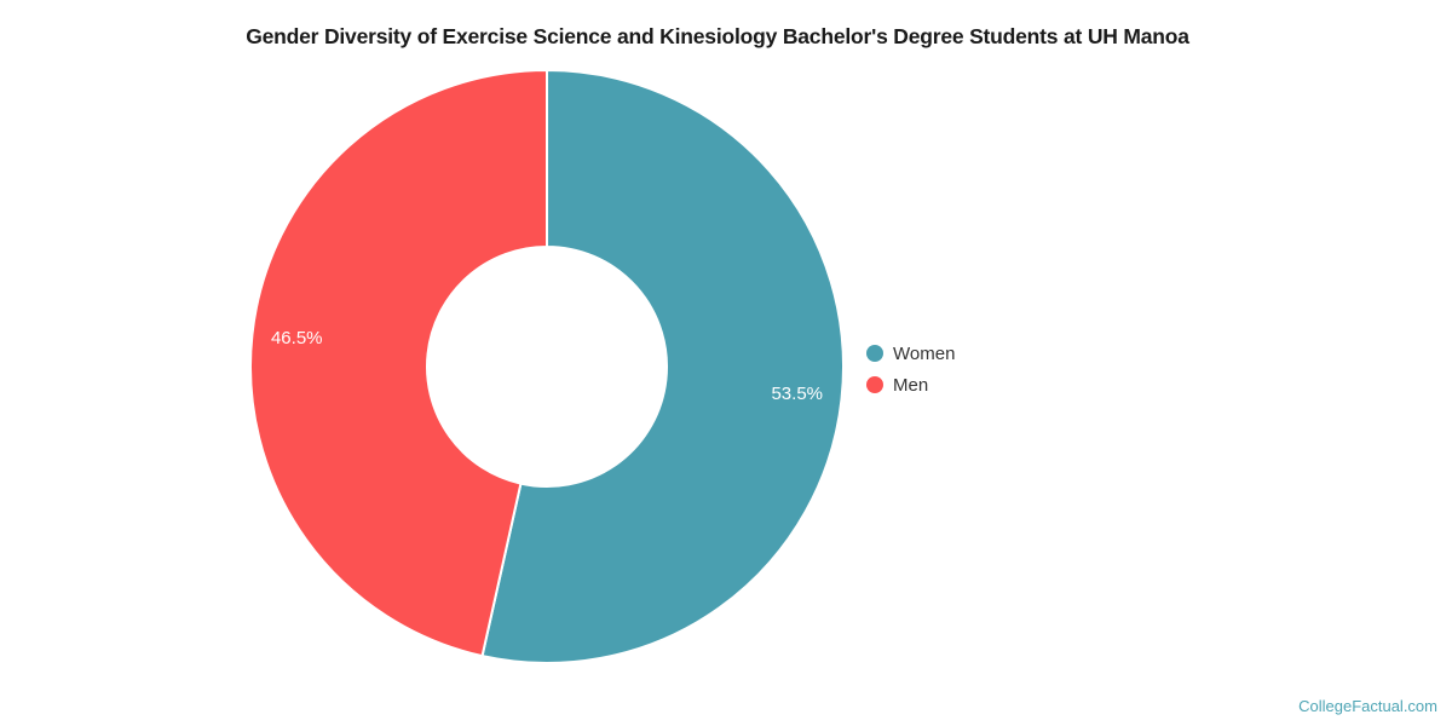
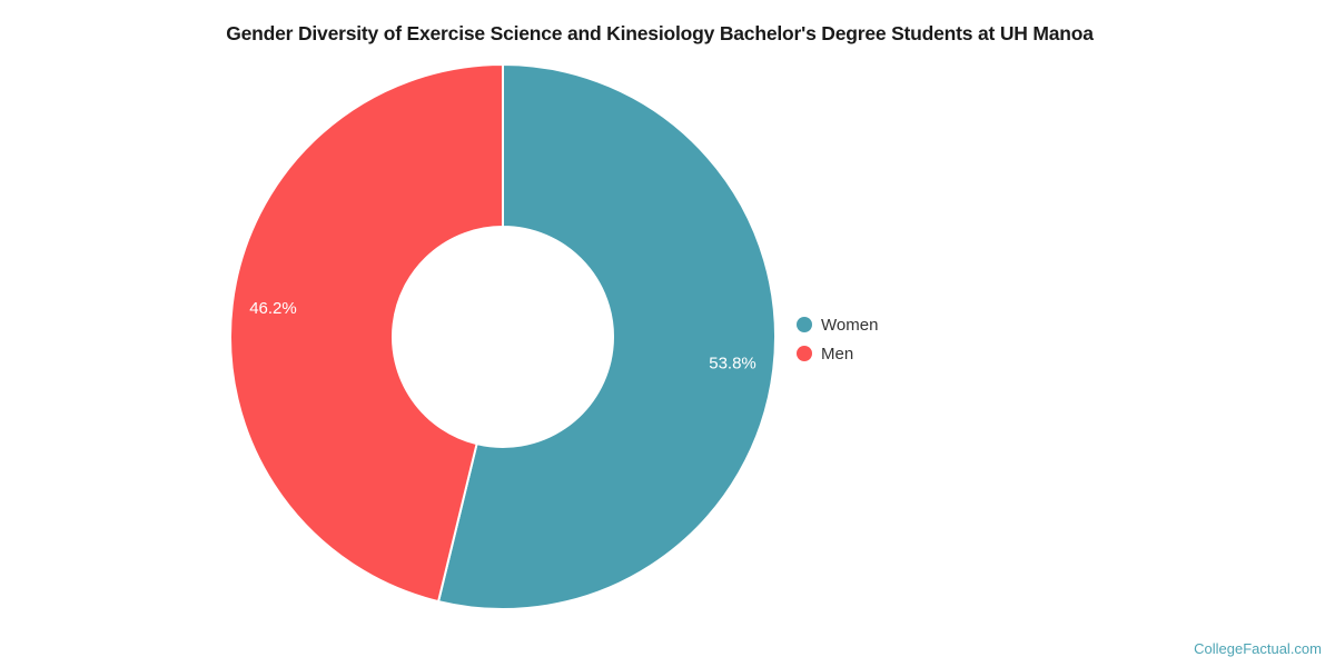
Women: 53.5% -> 53.8%
Men: 46.5% -> 46.2%
